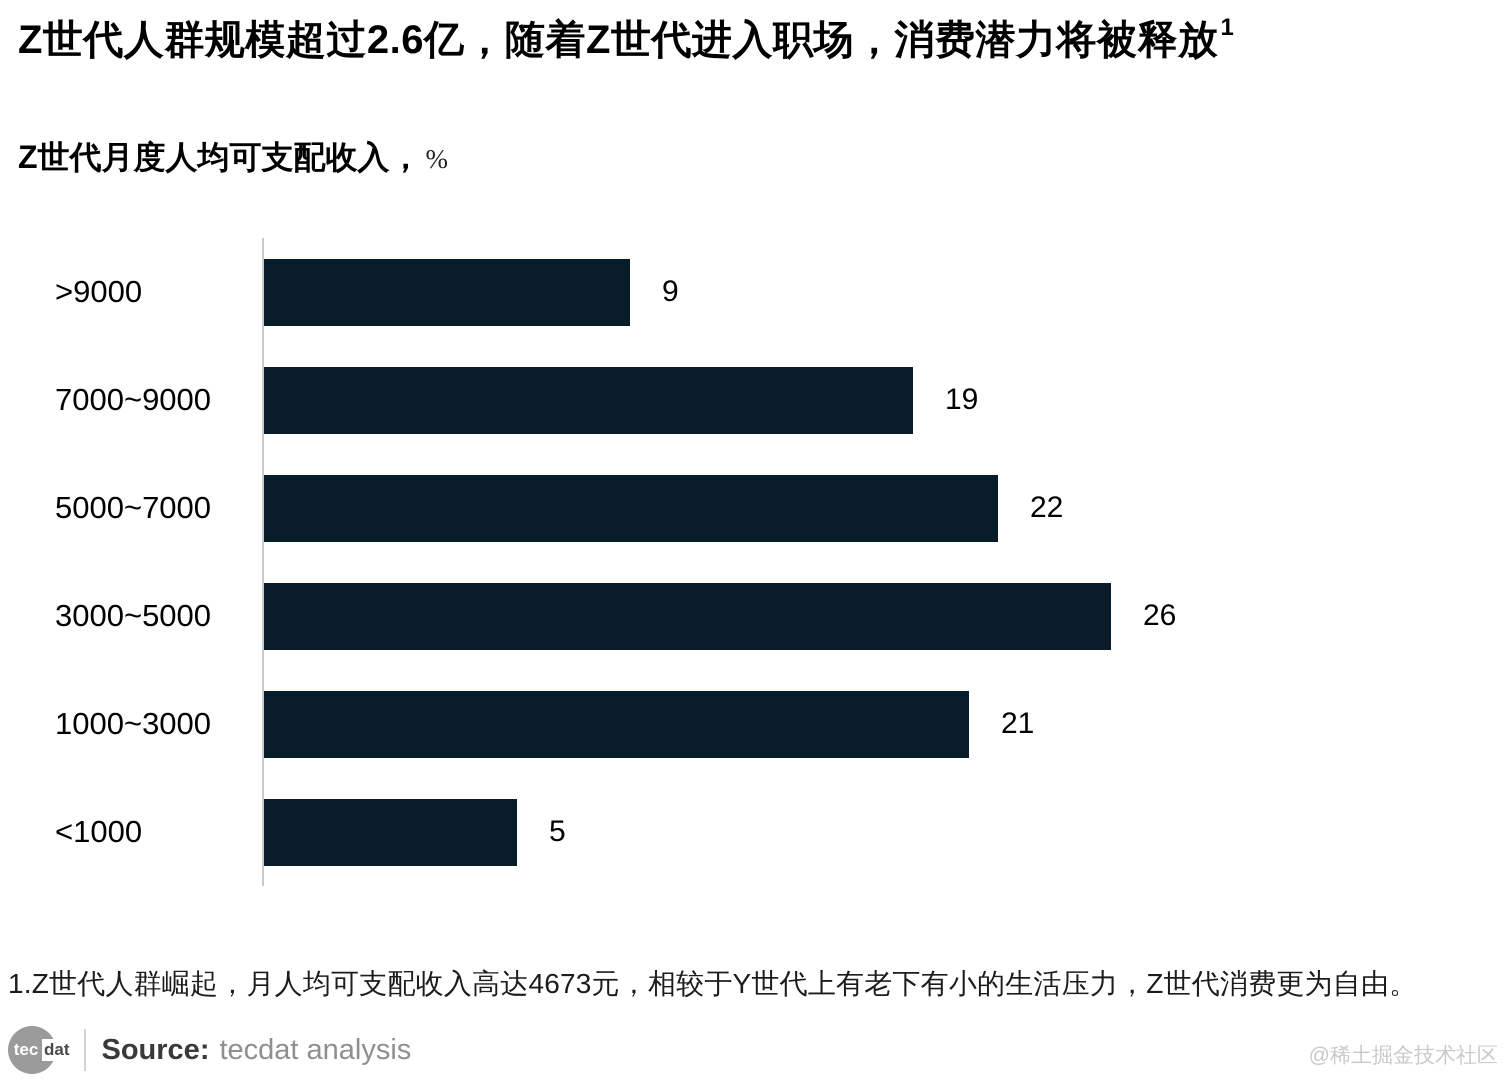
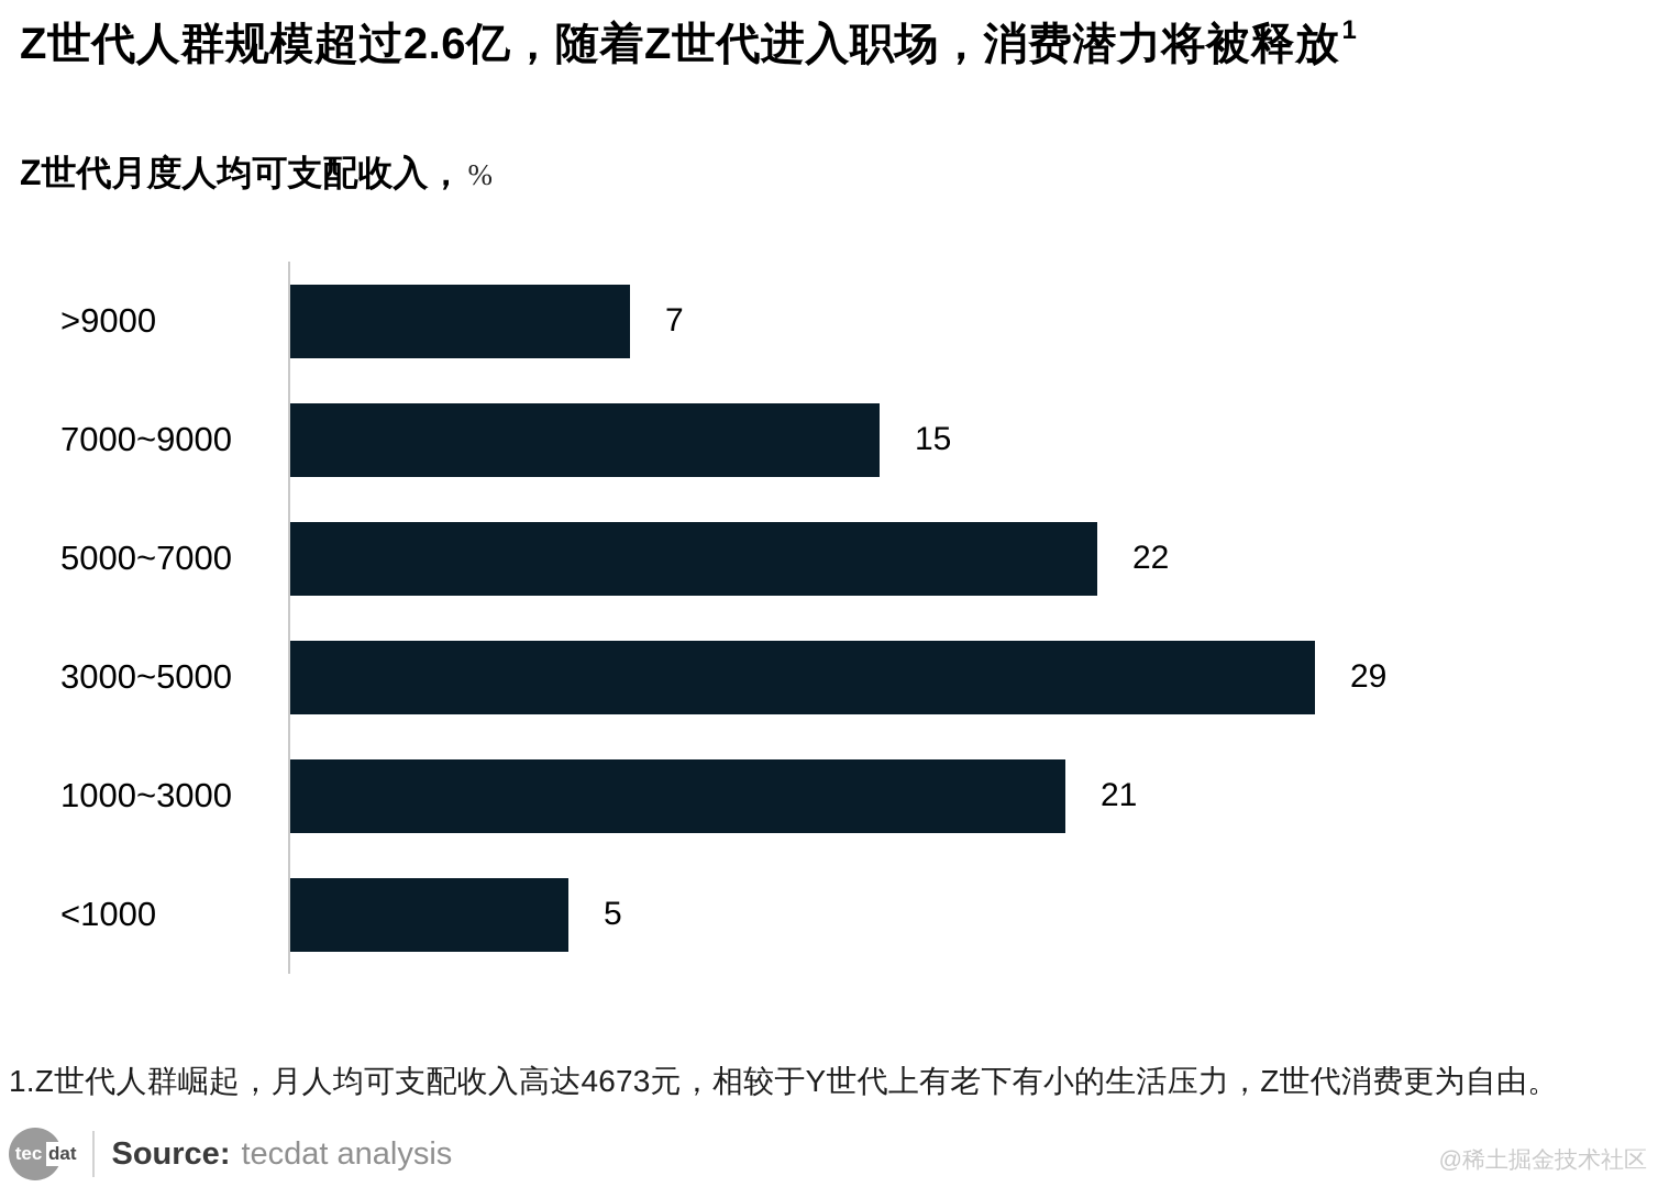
>9000: 9 -> 7
7000~9000: 19 -> 15
3000~5000: 26 -> 29
